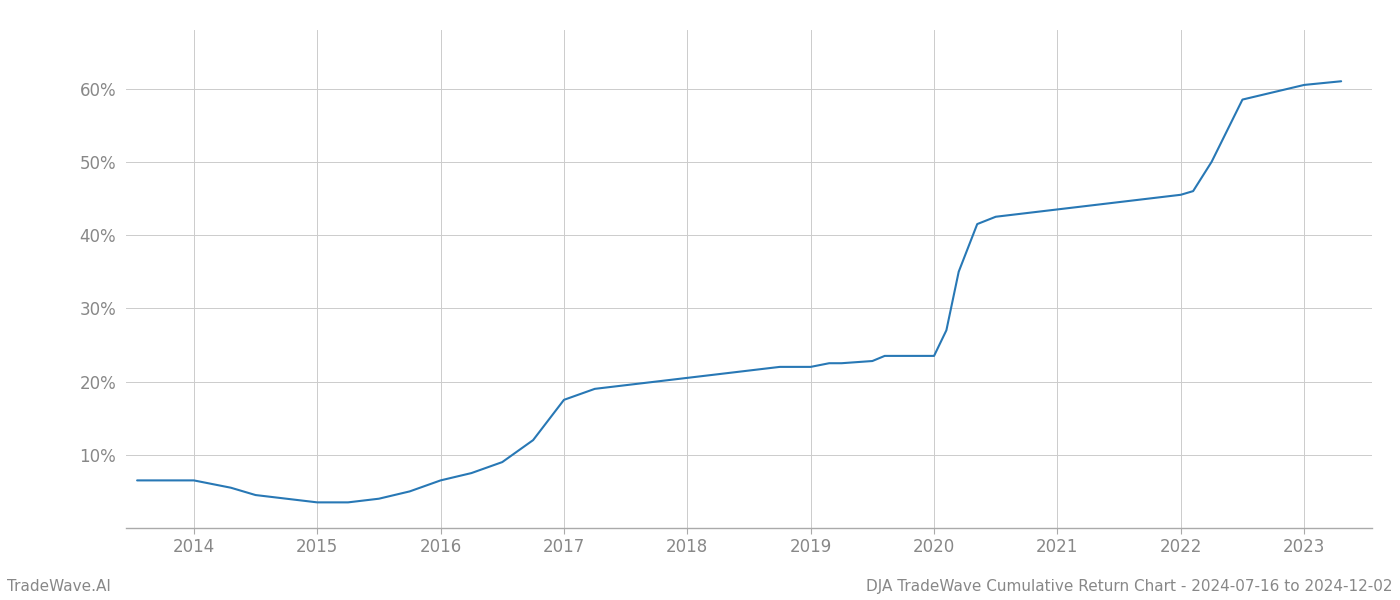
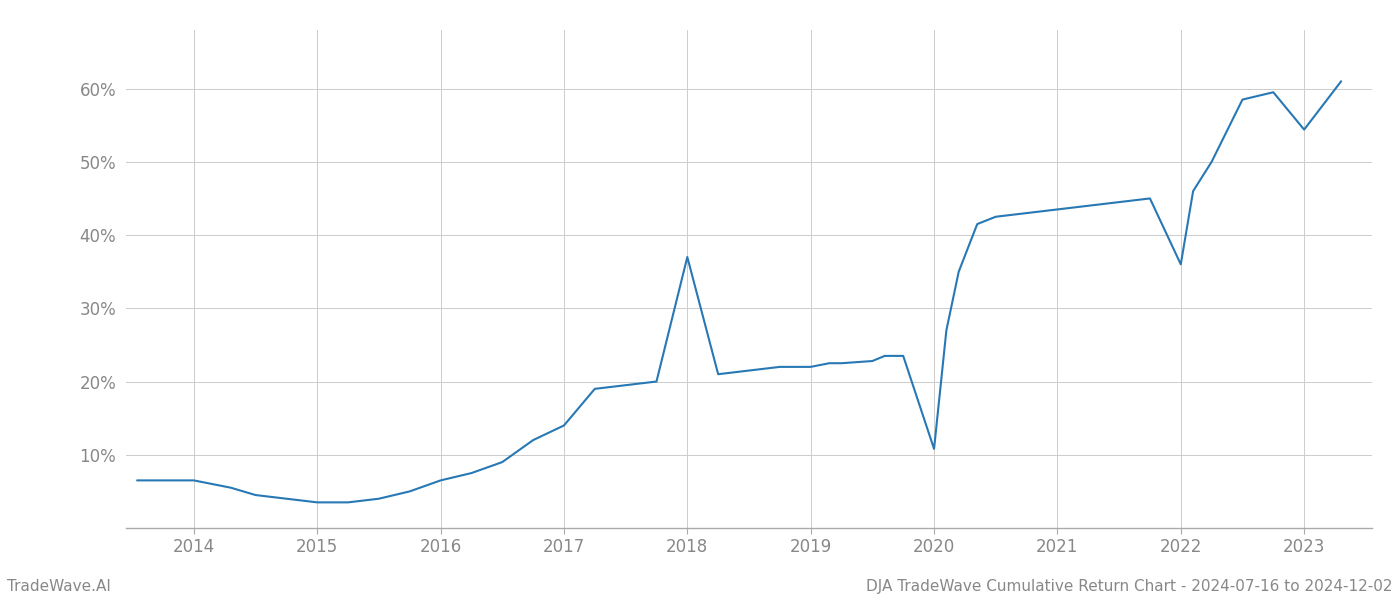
2017: 17.5% -> 14.0%
2018: 20.5% -> 37.0%
2020: 23.5% -> 10.8%
2022: 45.5% -> 36.0%
2023: 60.5% -> 54.4%
